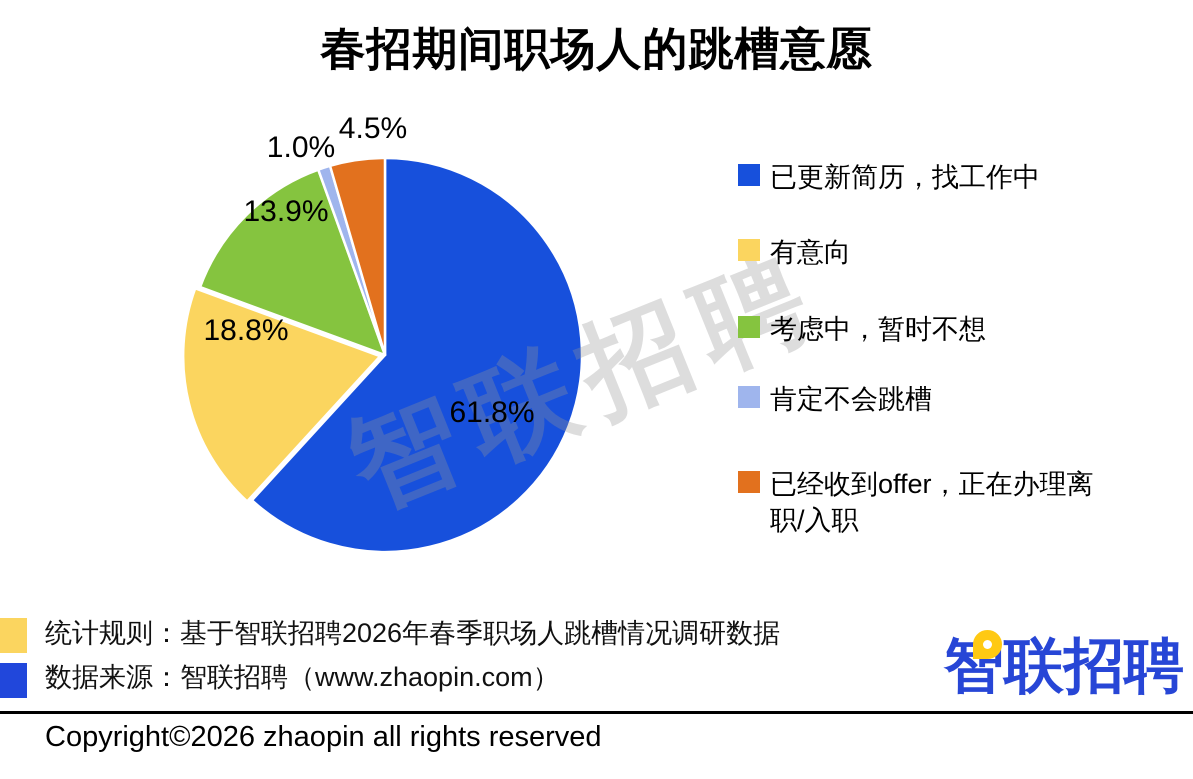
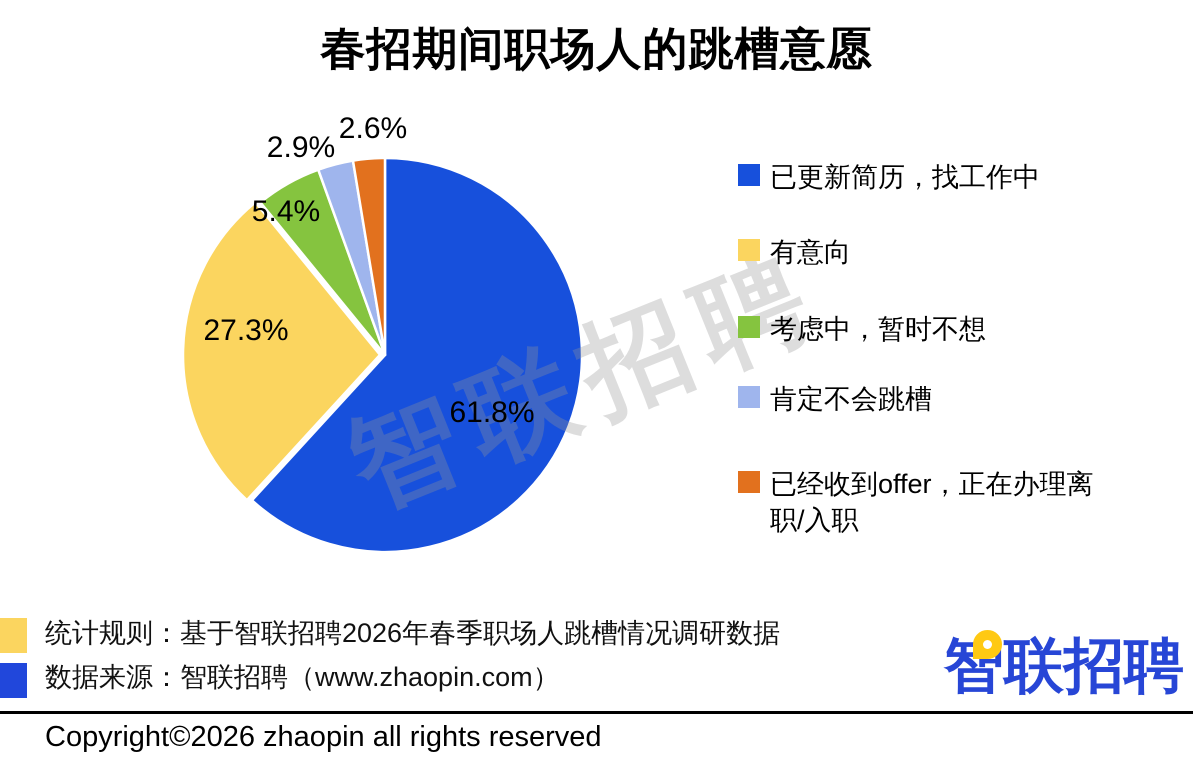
有意向: 18.8% -> 27.3%
考虑中，暂时不想: 13.9% -> 5.4%
肯定不会跳槽: 1.0% -> 2.9%
已经收到offer，正在办理离职/入职: 4.5% -> 2.6%
